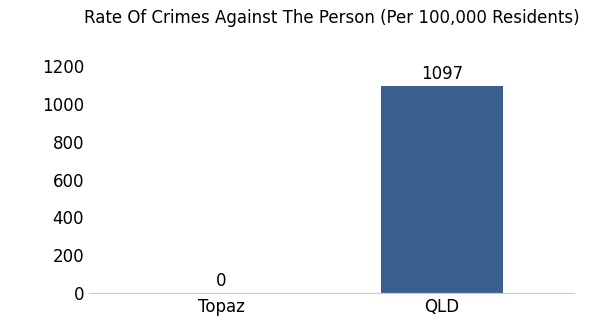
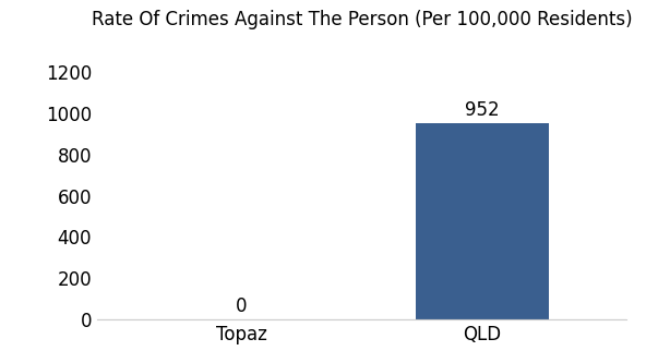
QLD: 1097 -> 952
